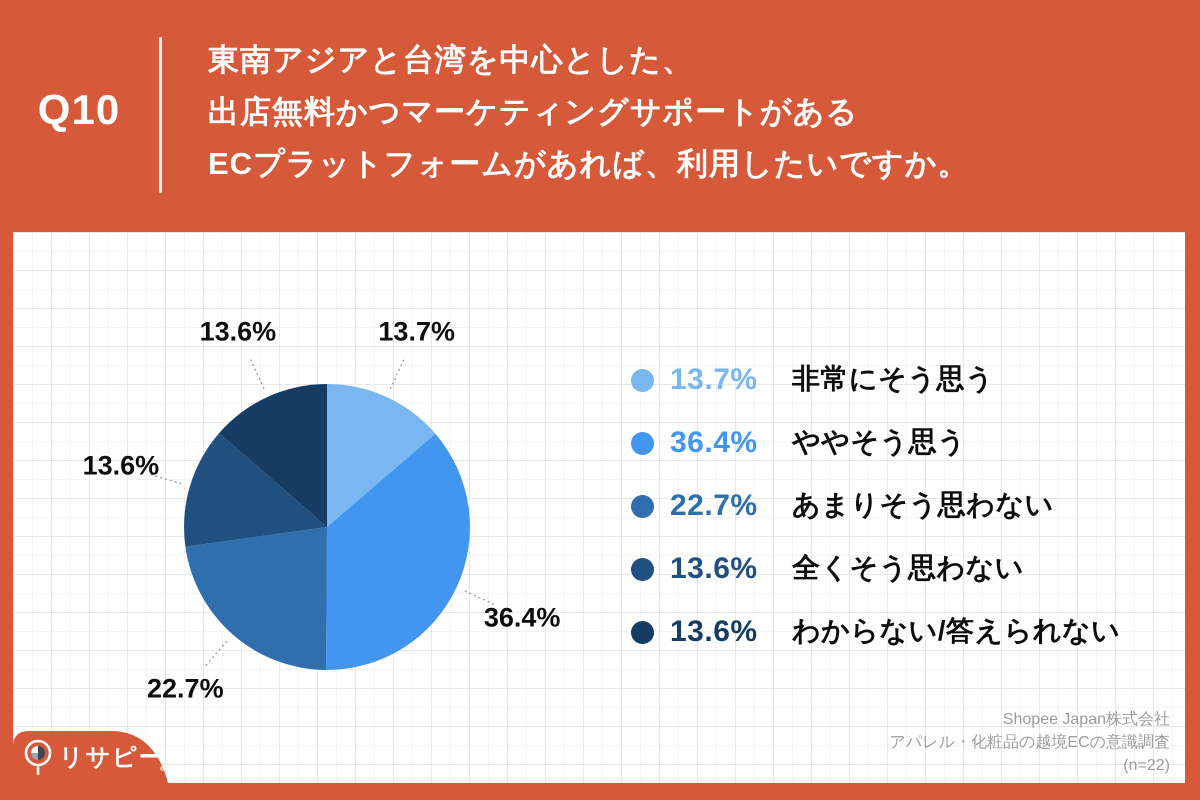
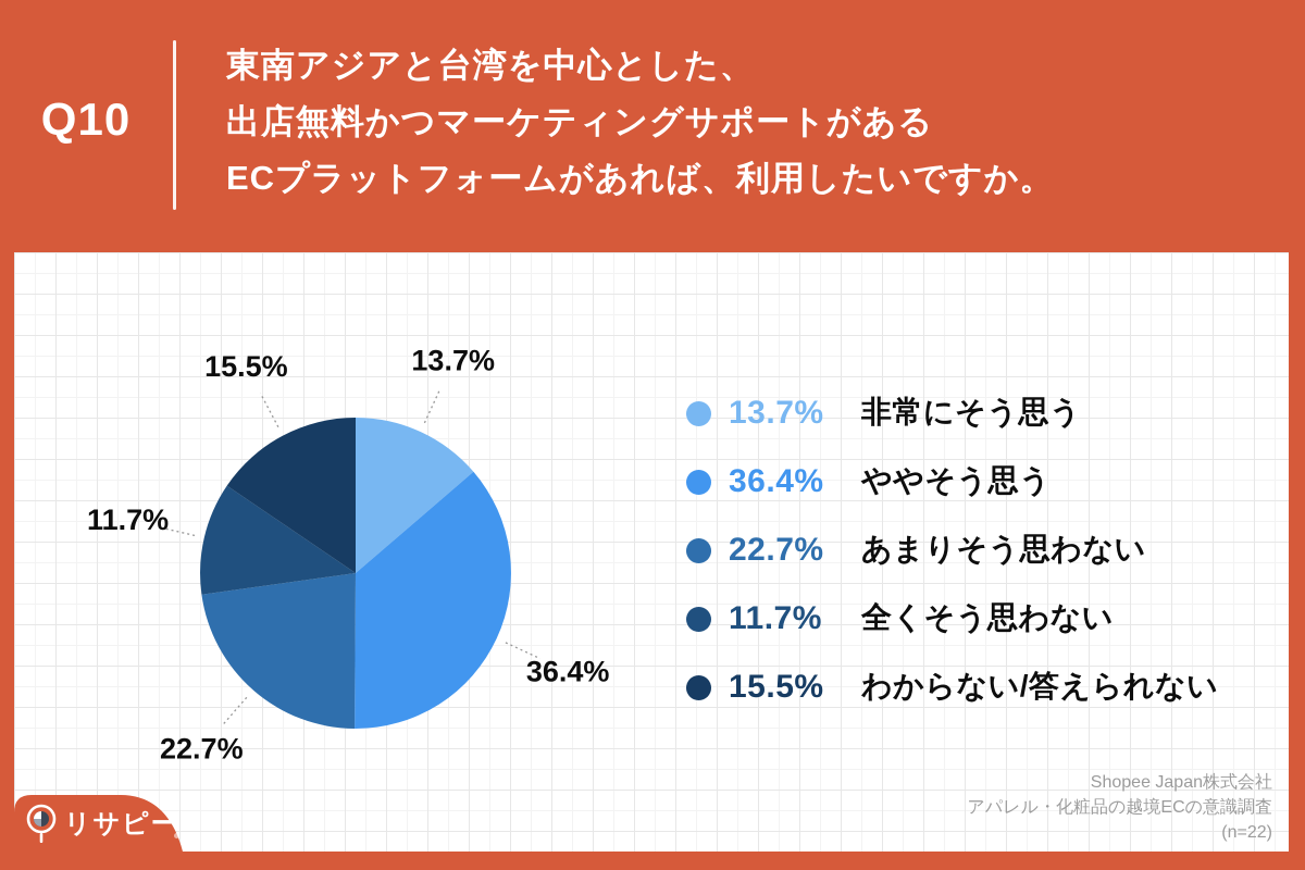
全くそう思わない: 13.6% -> 11.7%
わからない/答えられない: 13.6% -> 15.5%
